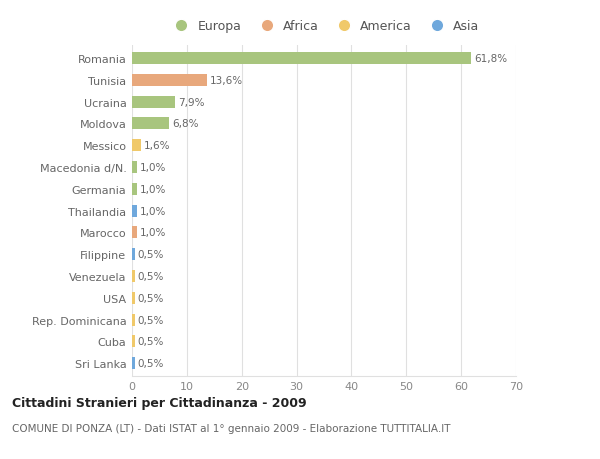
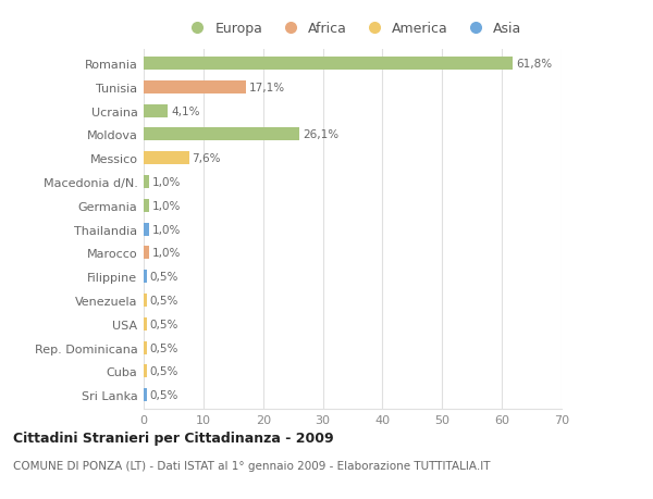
Tunisia: 13,6% -> 17,1%
Ucraina: 7,9% -> 4,1%
Moldova: 6,8% -> 26,1%
Messico: 1,6% -> 7,6%
